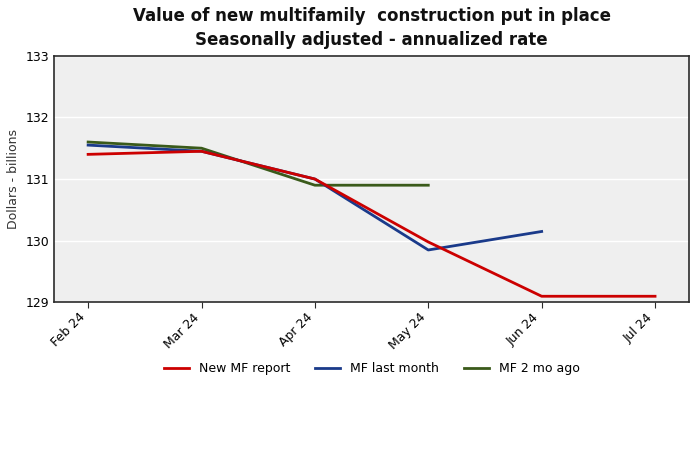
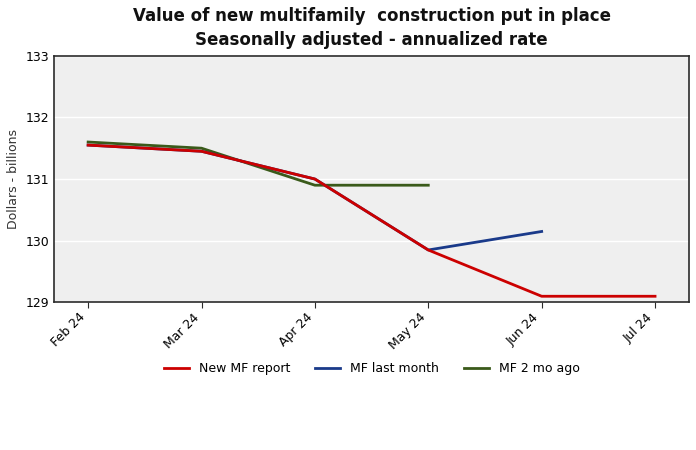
New MF report/Feb 24: 131.40 -> 131.55
New MF report/May 24: 129.98 -> 129.85
